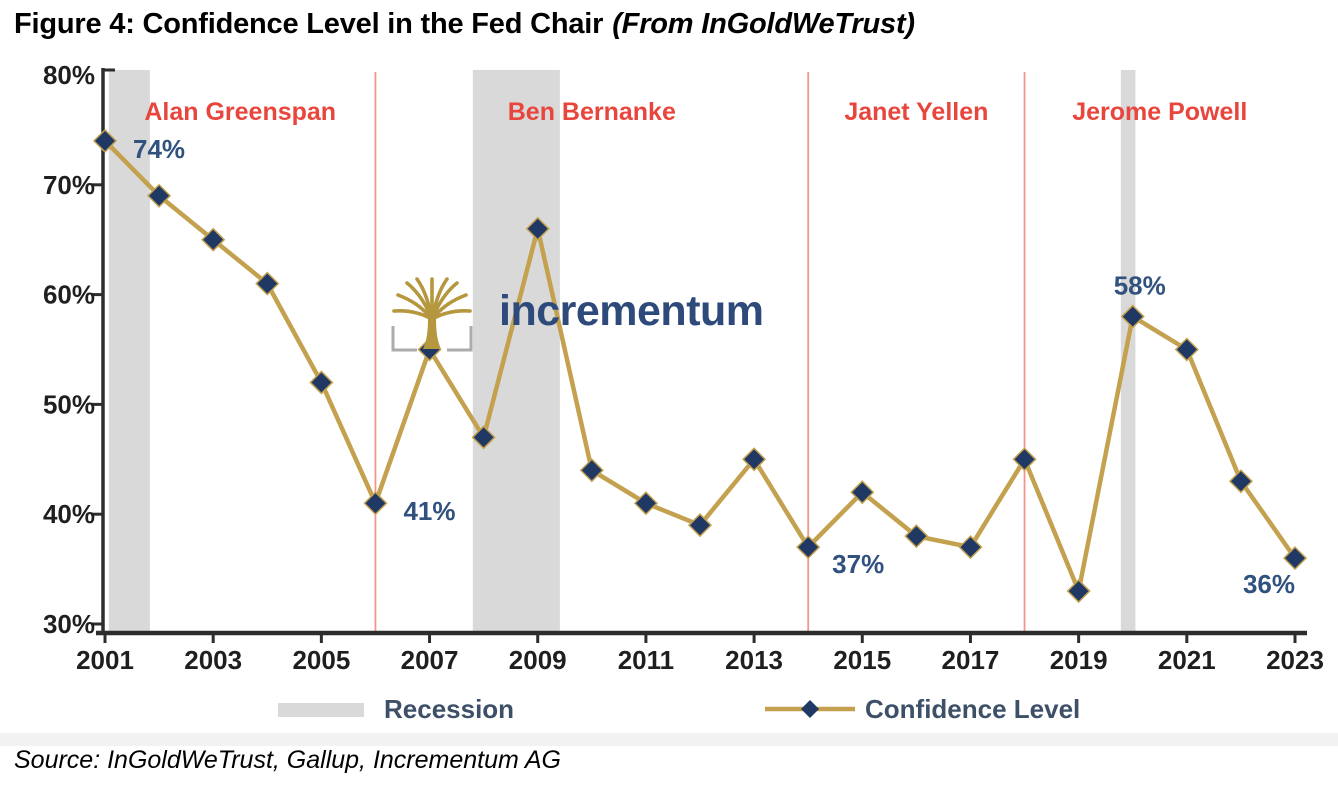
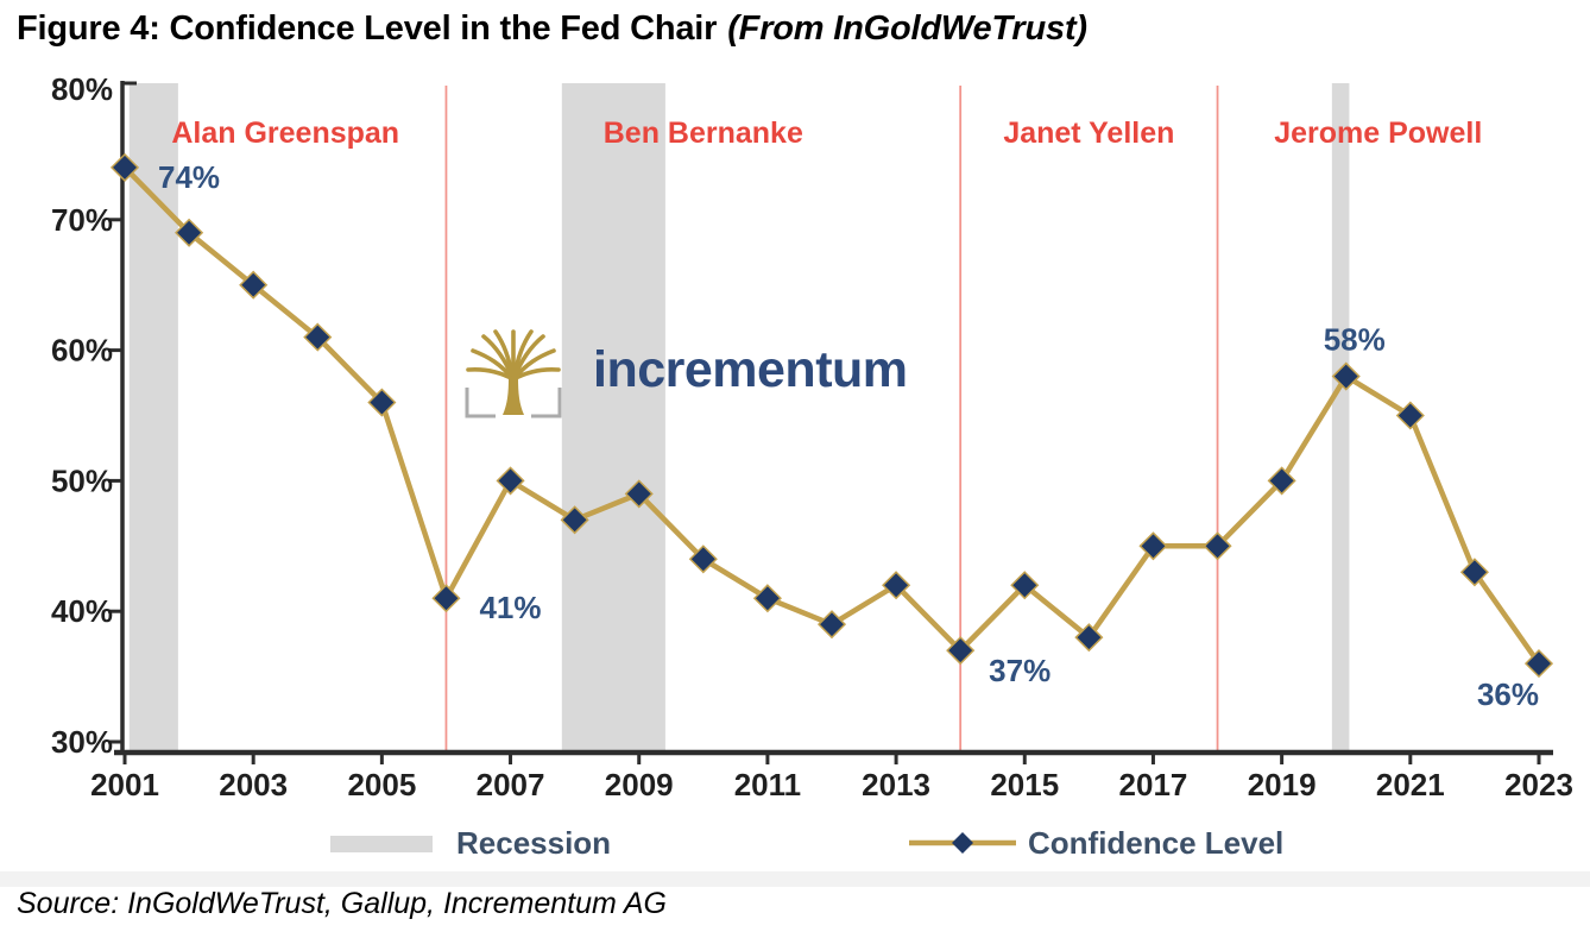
2005: 52% -> 56%
2007: 55% -> 50%
2009: 66% -> 49%
2013: 45% -> 42%
2017: 37% -> 45%
2019: 33% -> 50%
